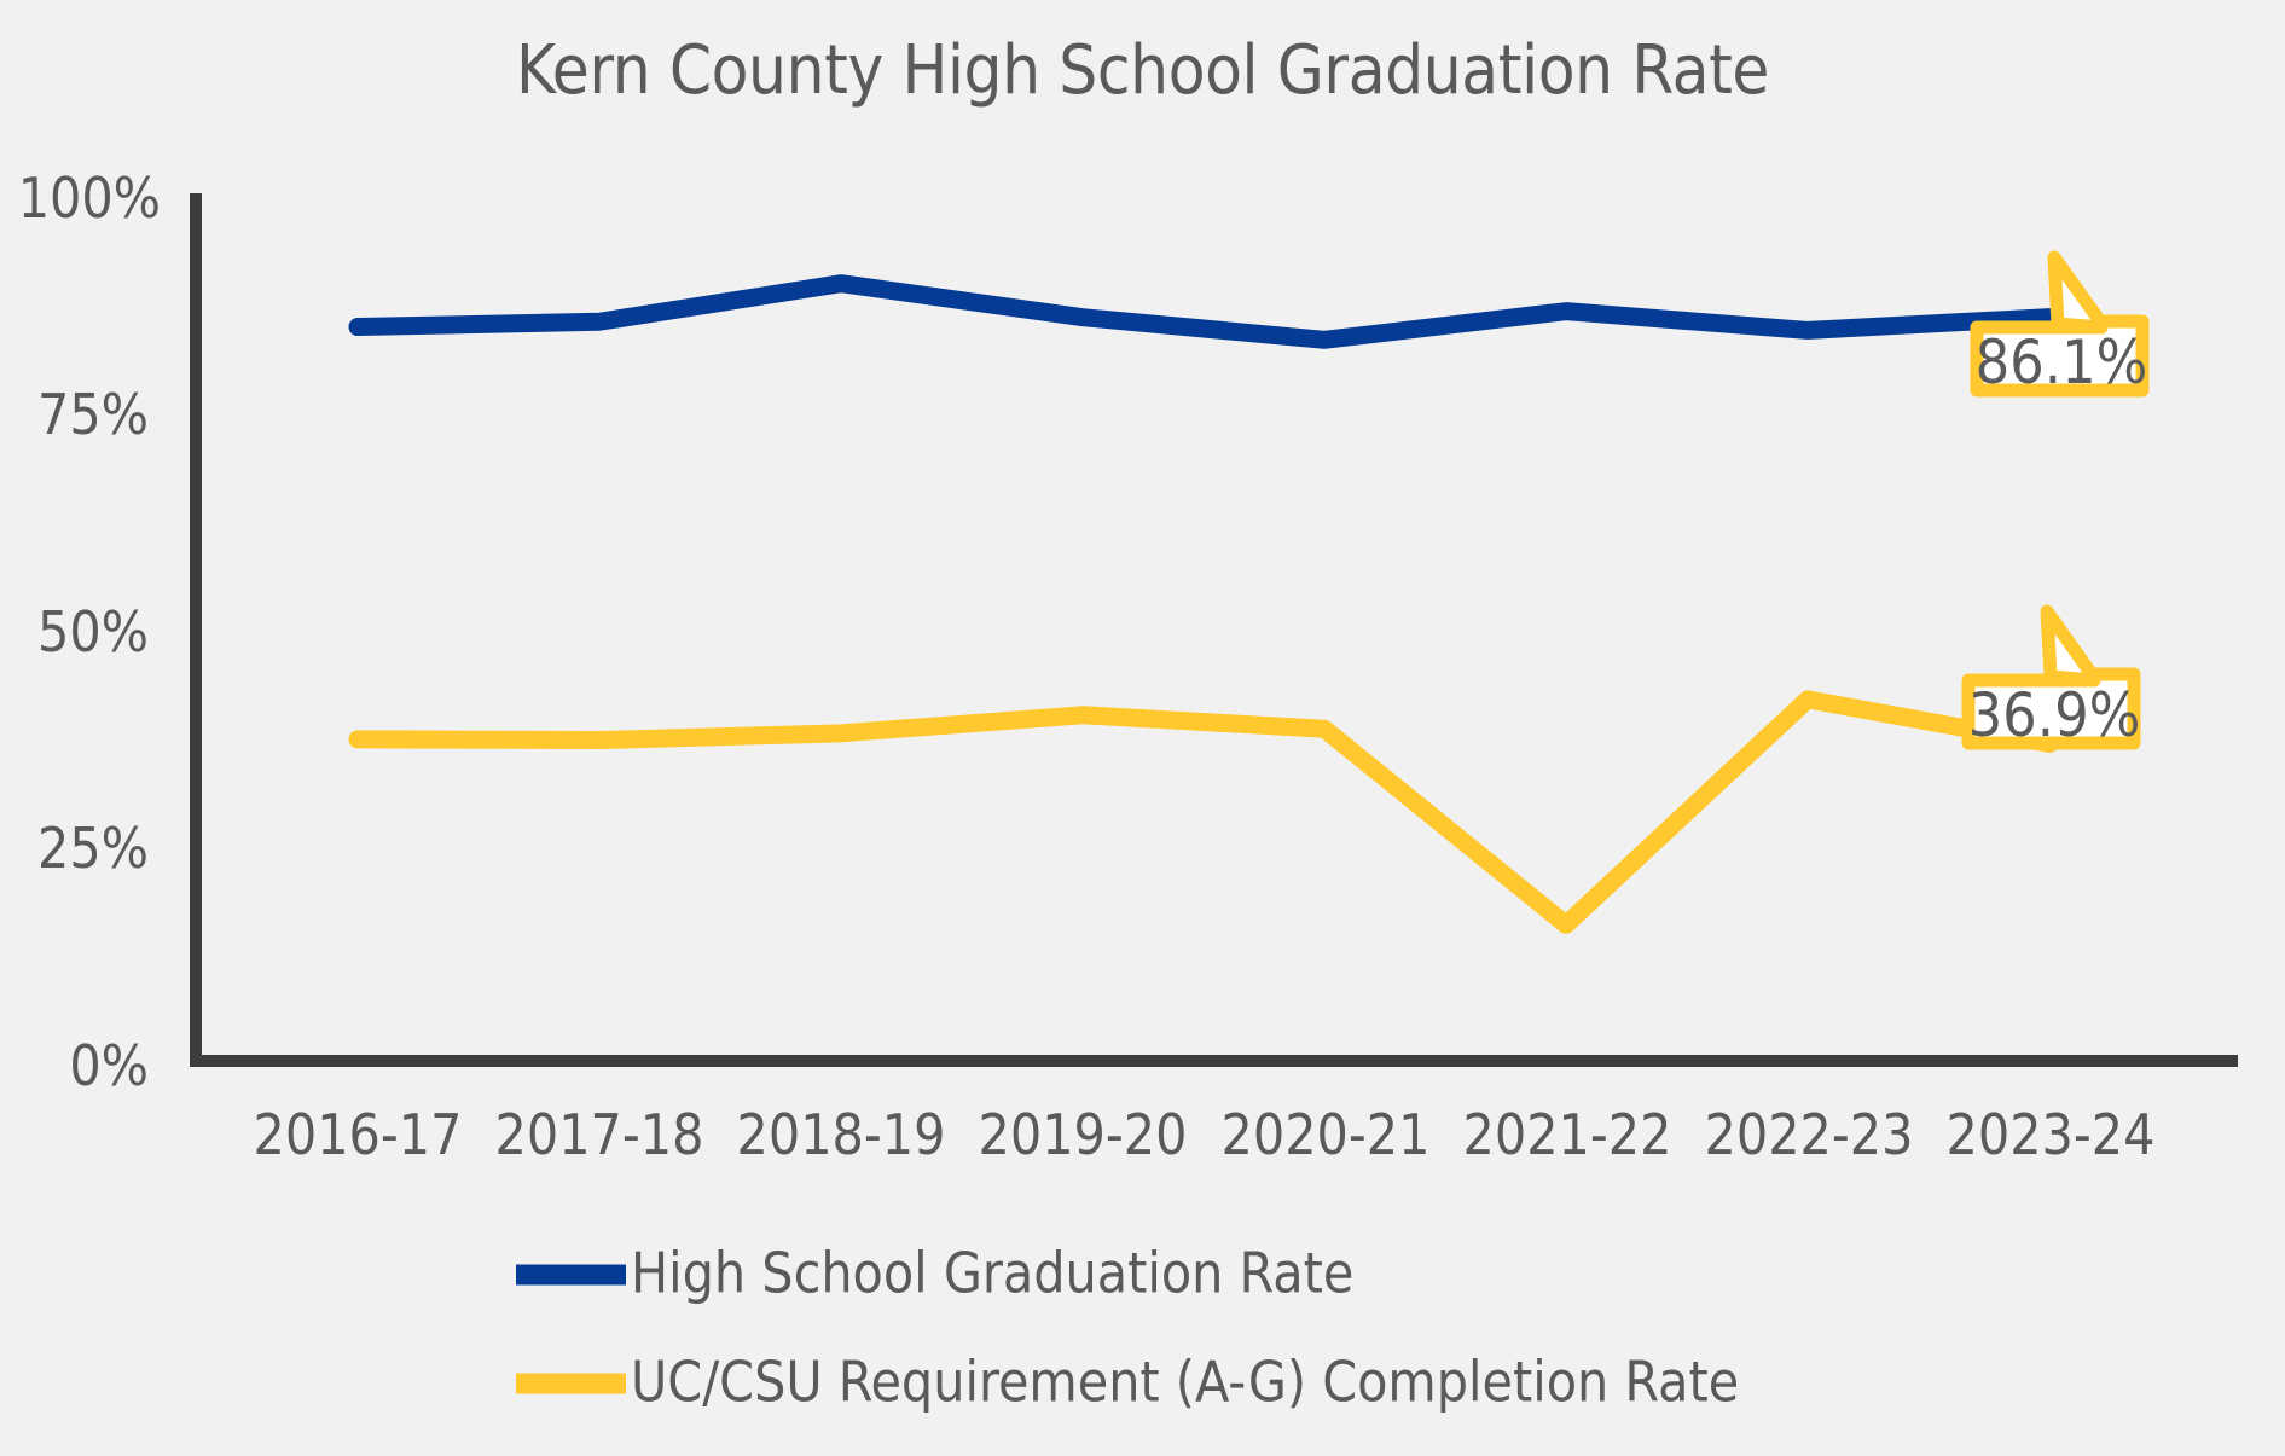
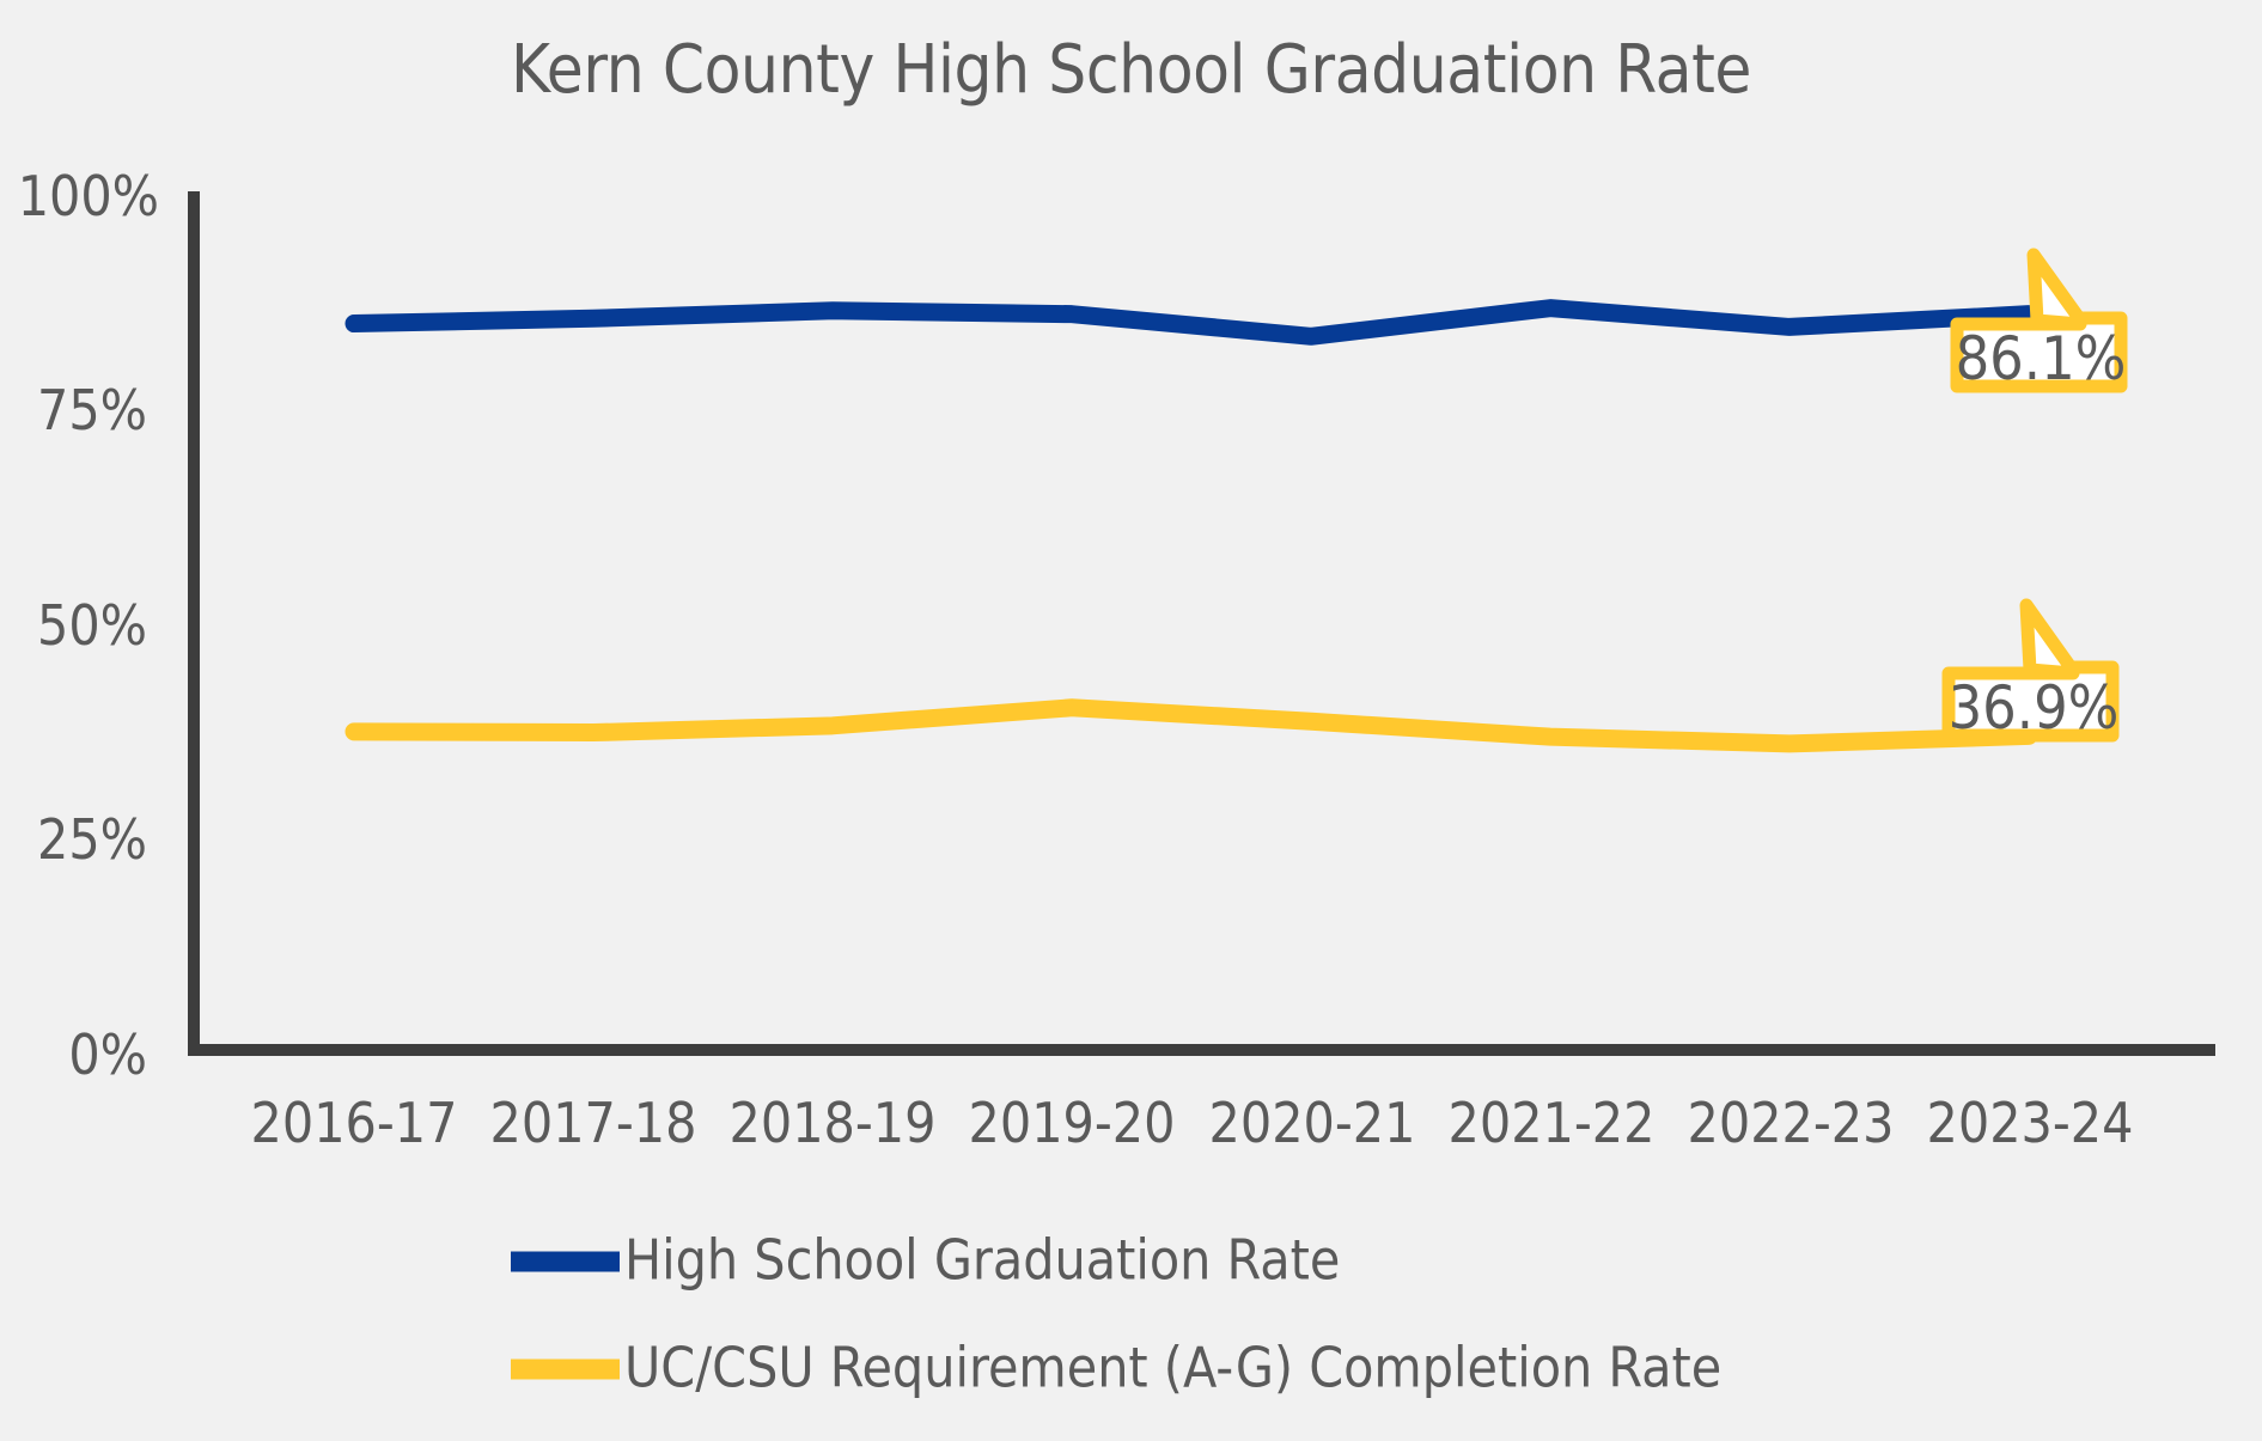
High School Graduation Rate/2018-19: 90% -> 86%
UC/CSU Requirement (A-G) Completion Rate/2021-22: 16% -> 37%
UC/CSU Requirement (A-G) Completion Rate/2022-23: 42% -> 36%
